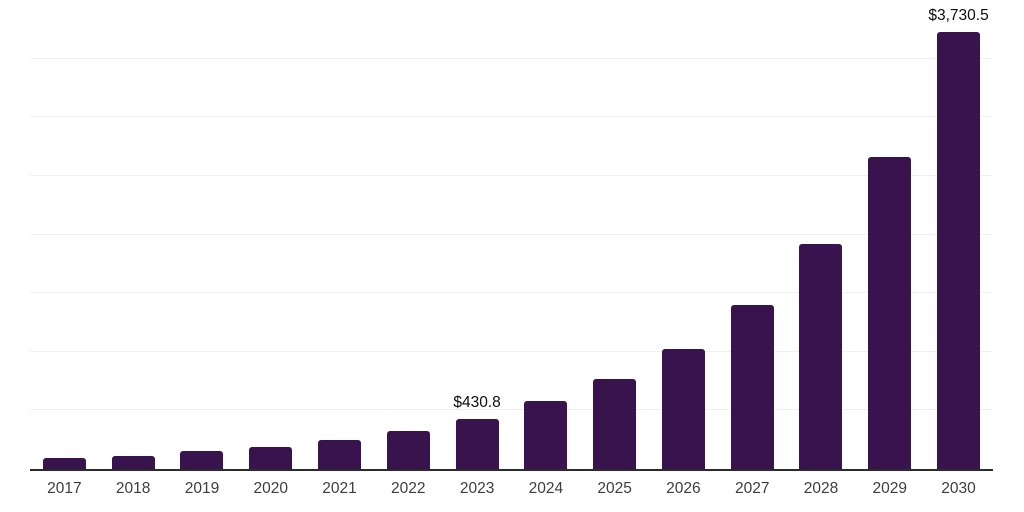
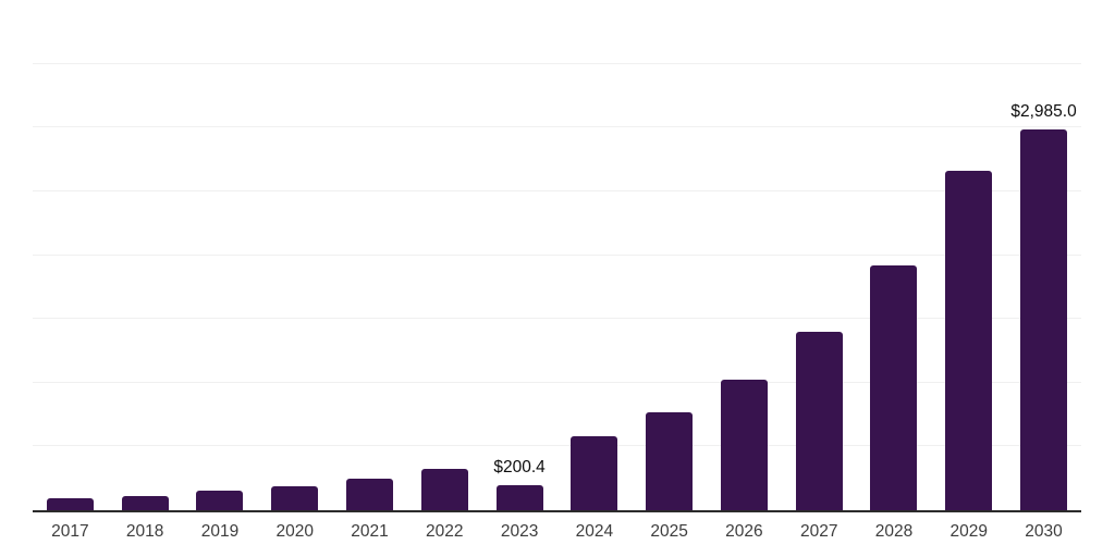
2023: $430.8 -> $200.4
2030: $3,730.5 -> $2,985.0
